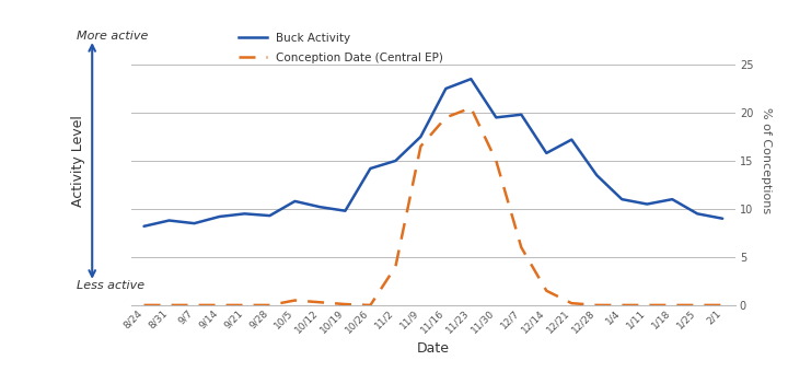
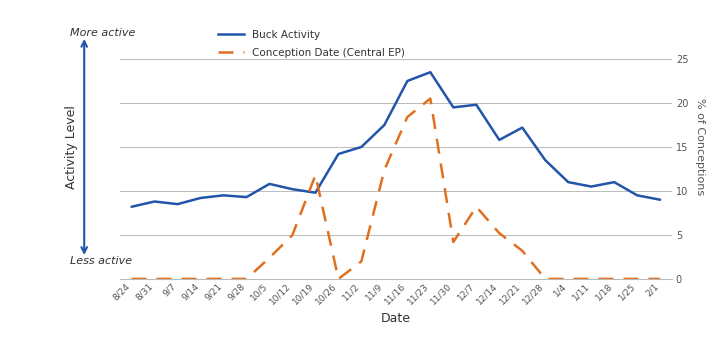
Conception Date (Central EP)/10/5: 0.5 -> 2.4
Conception Date (Central EP)/10/12: 0.3 -> 5.0
Conception Date (Central EP)/10/19: 0.1 -> 11.8
Conception Date (Central EP)/11/2: 4.0 -> 2.0
Conception Date (Central EP)/11/9: 16.5 -> 12.4
Conception Date (Central EP)/11/16: 19.5 -> 18.4
Conception Date (Central EP)/11/30: 15.0 -> 4.2
Conception Date (Central EP)/12/7: 6.0 -> 8.2
Conception Date (Central EP)/12/14: 1.5 -> 5.2
Conception Date (Central EP)/12/21: 0.2 -> 3.2
